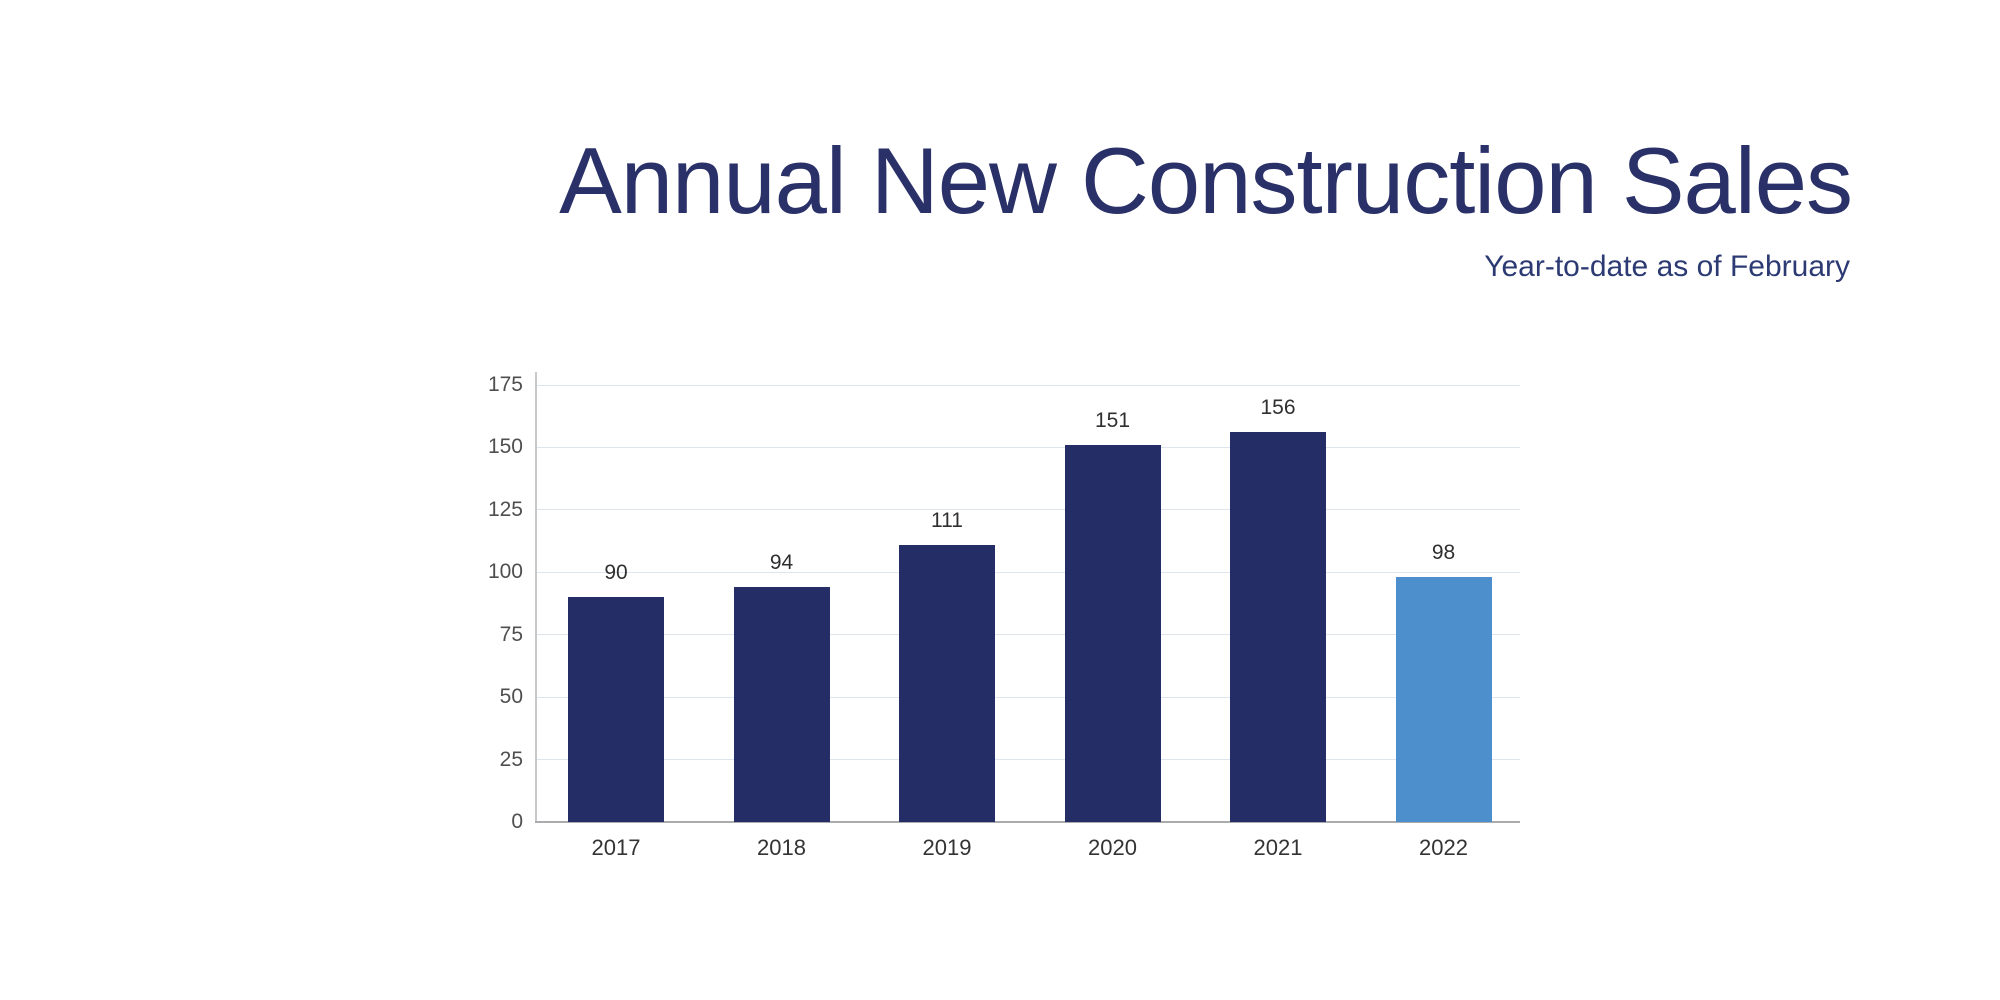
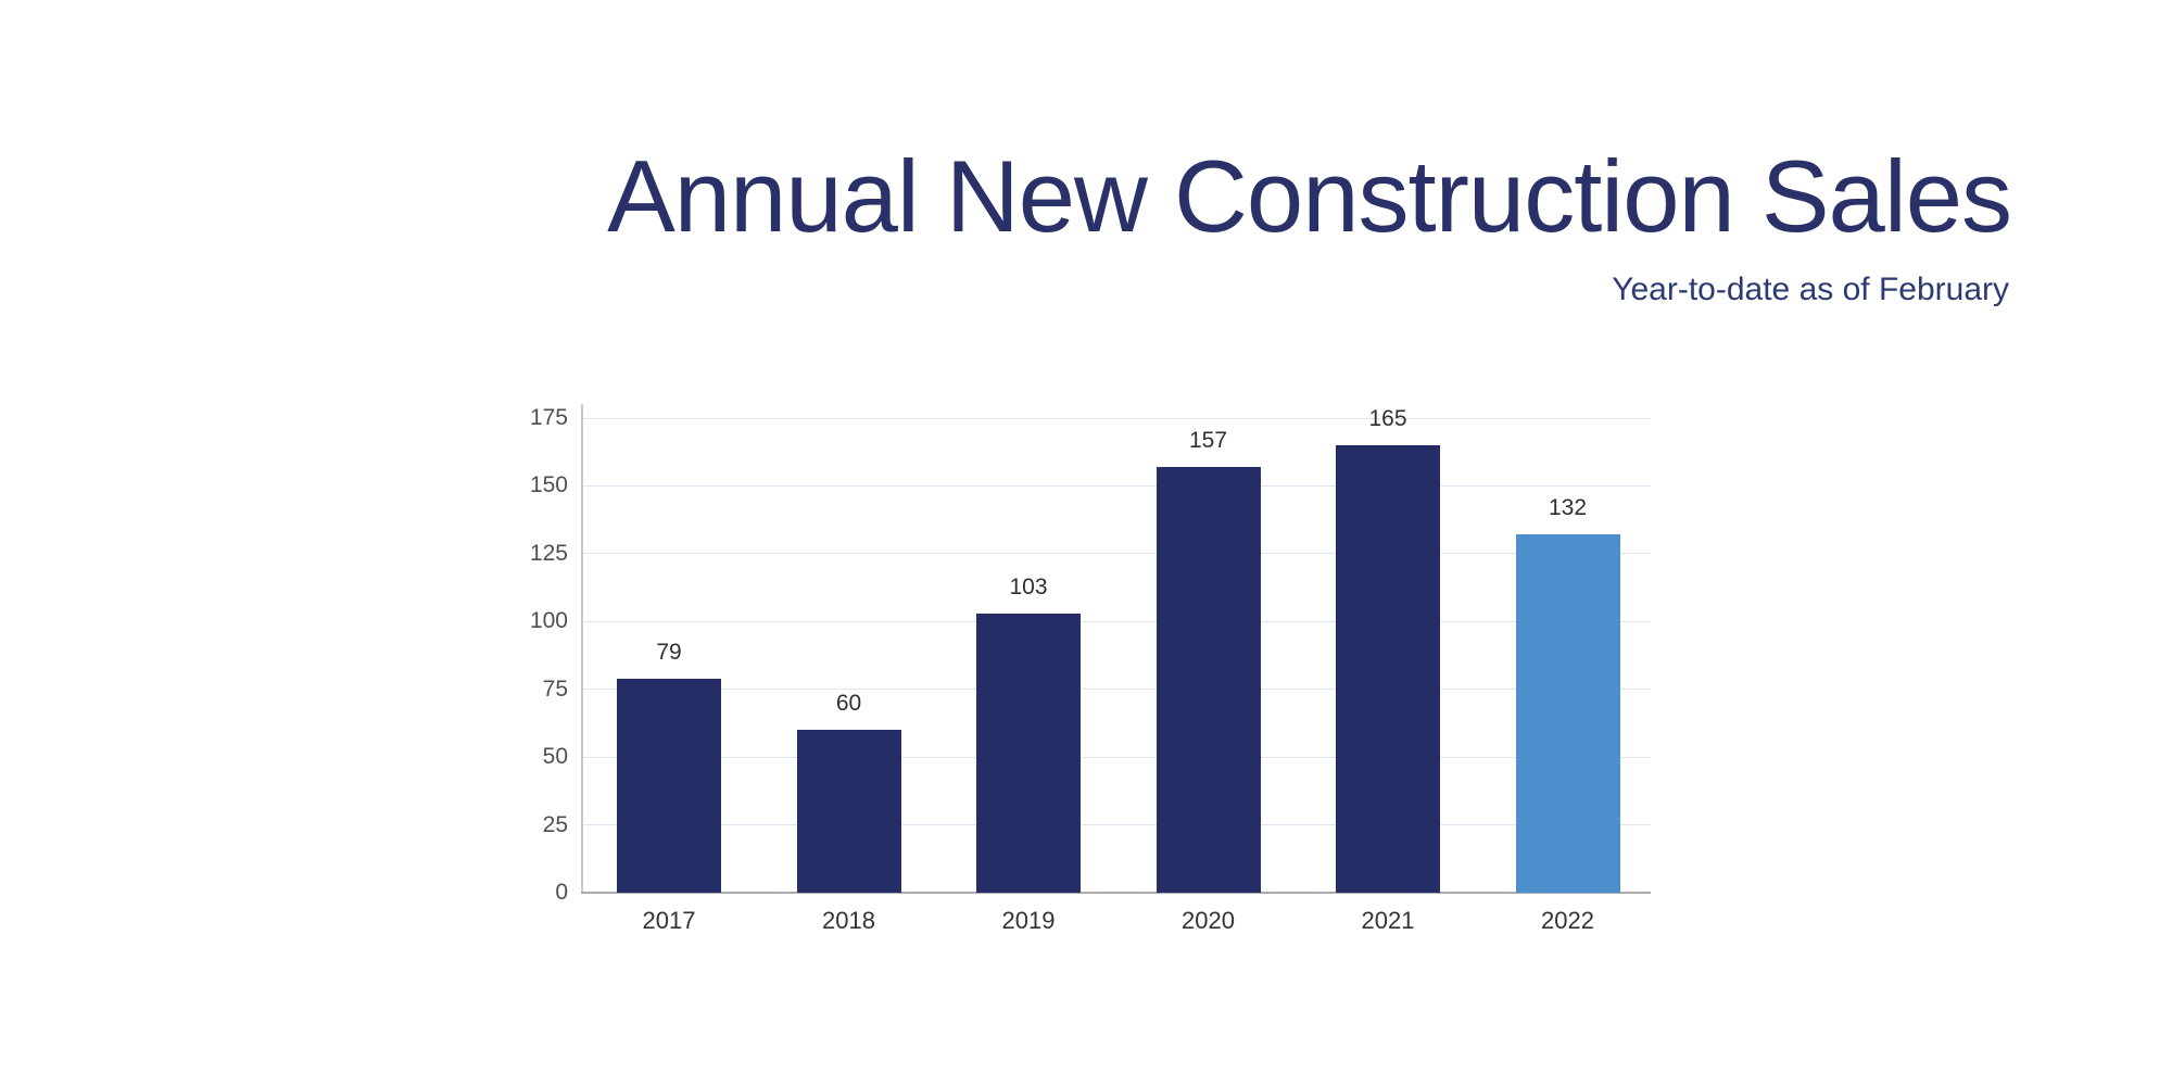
2017: 90 -> 79
2018: 94 -> 60
2019: 111 -> 103
2020: 151 -> 157
2021: 156 -> 165
2022: 98 -> 132
